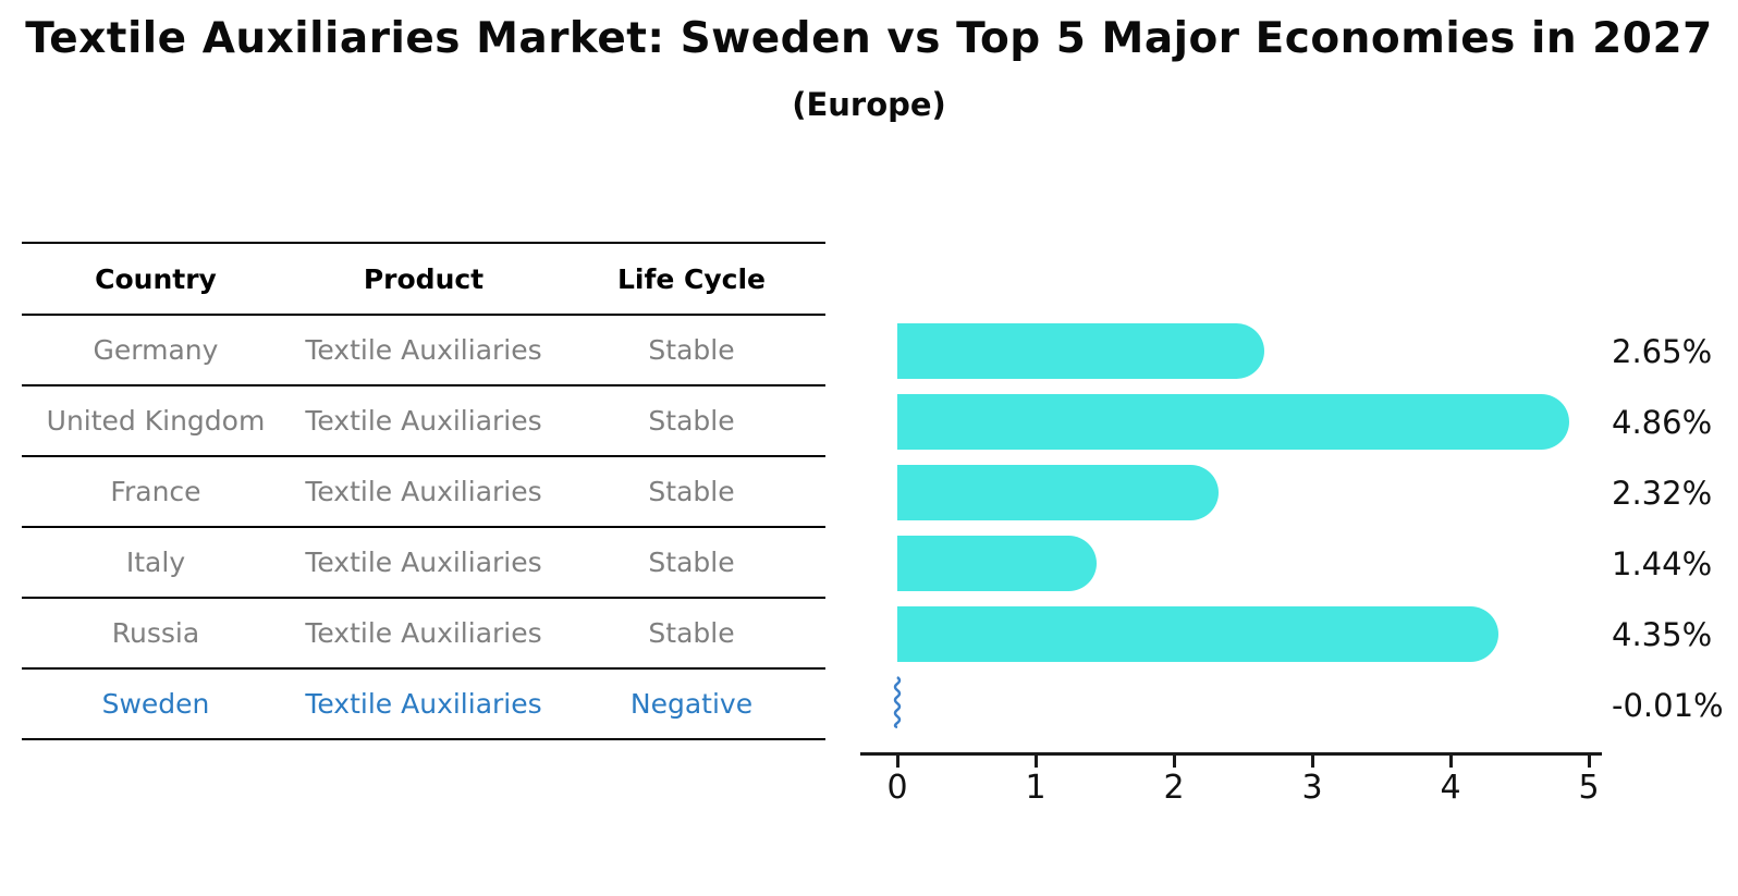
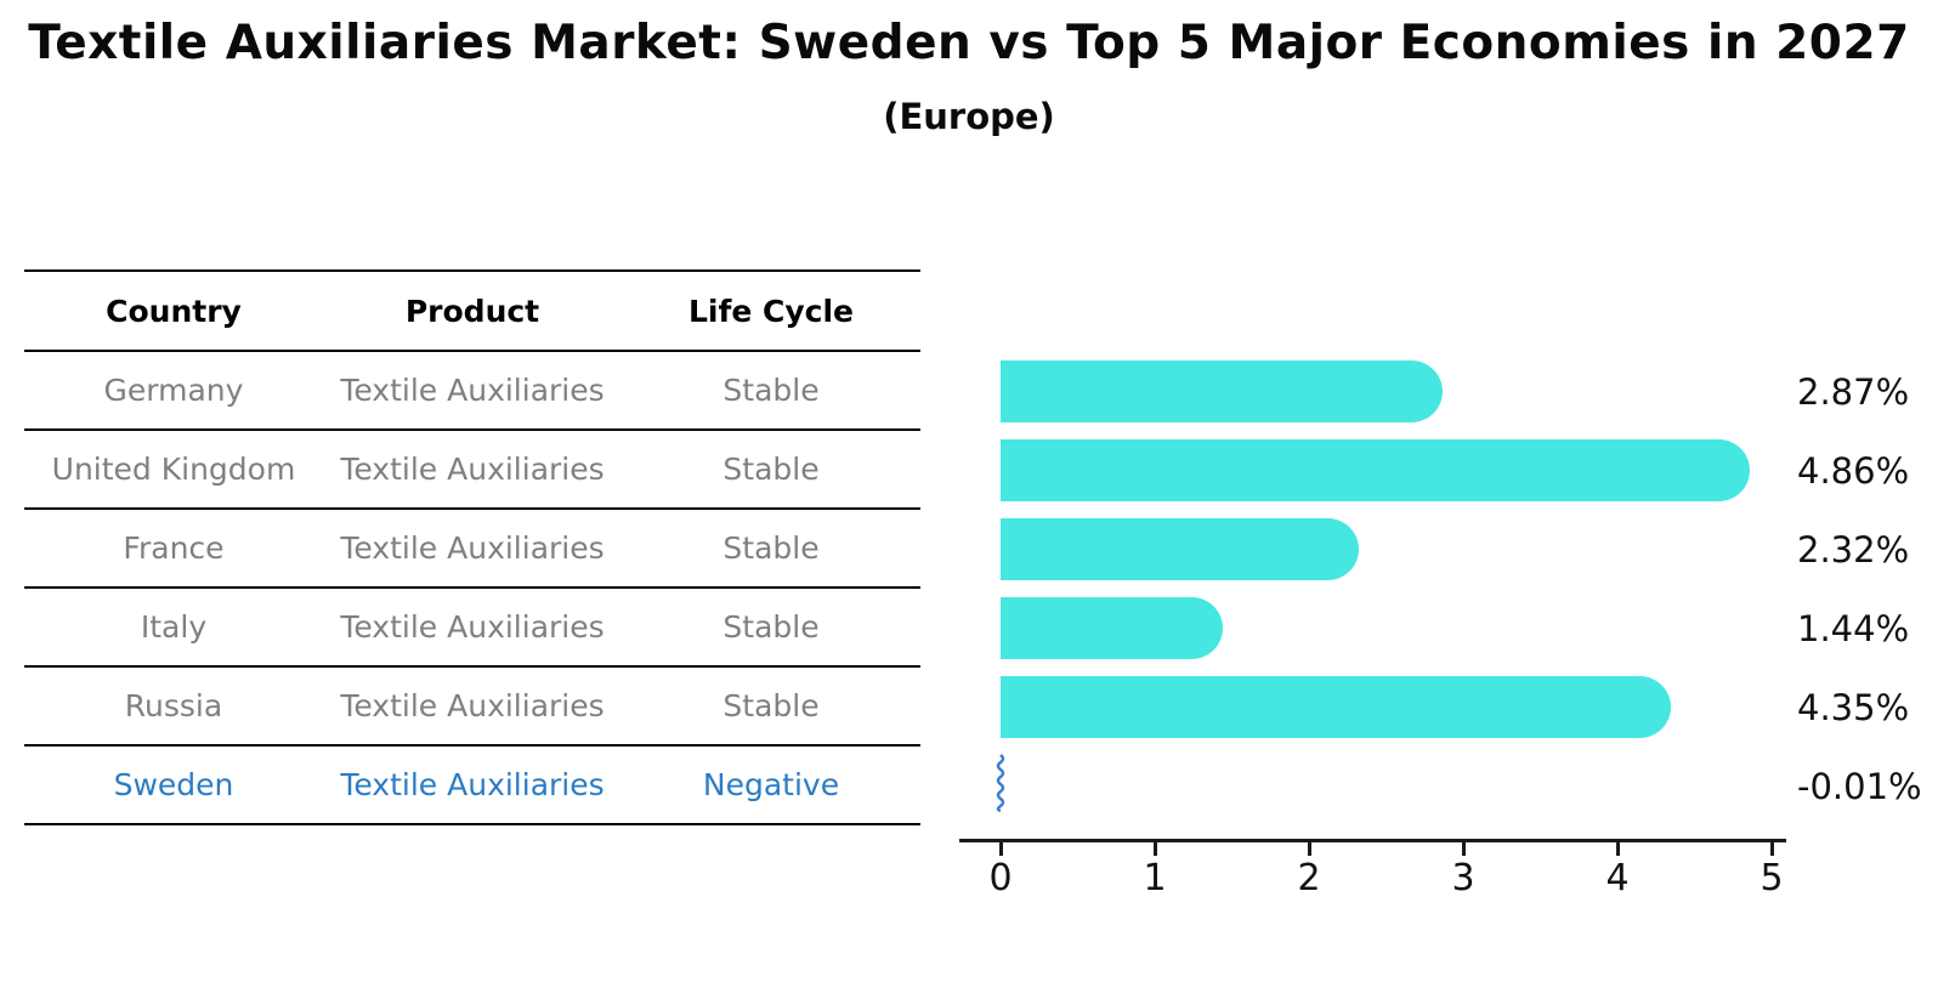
Germany: 2.65% -> 2.87%
